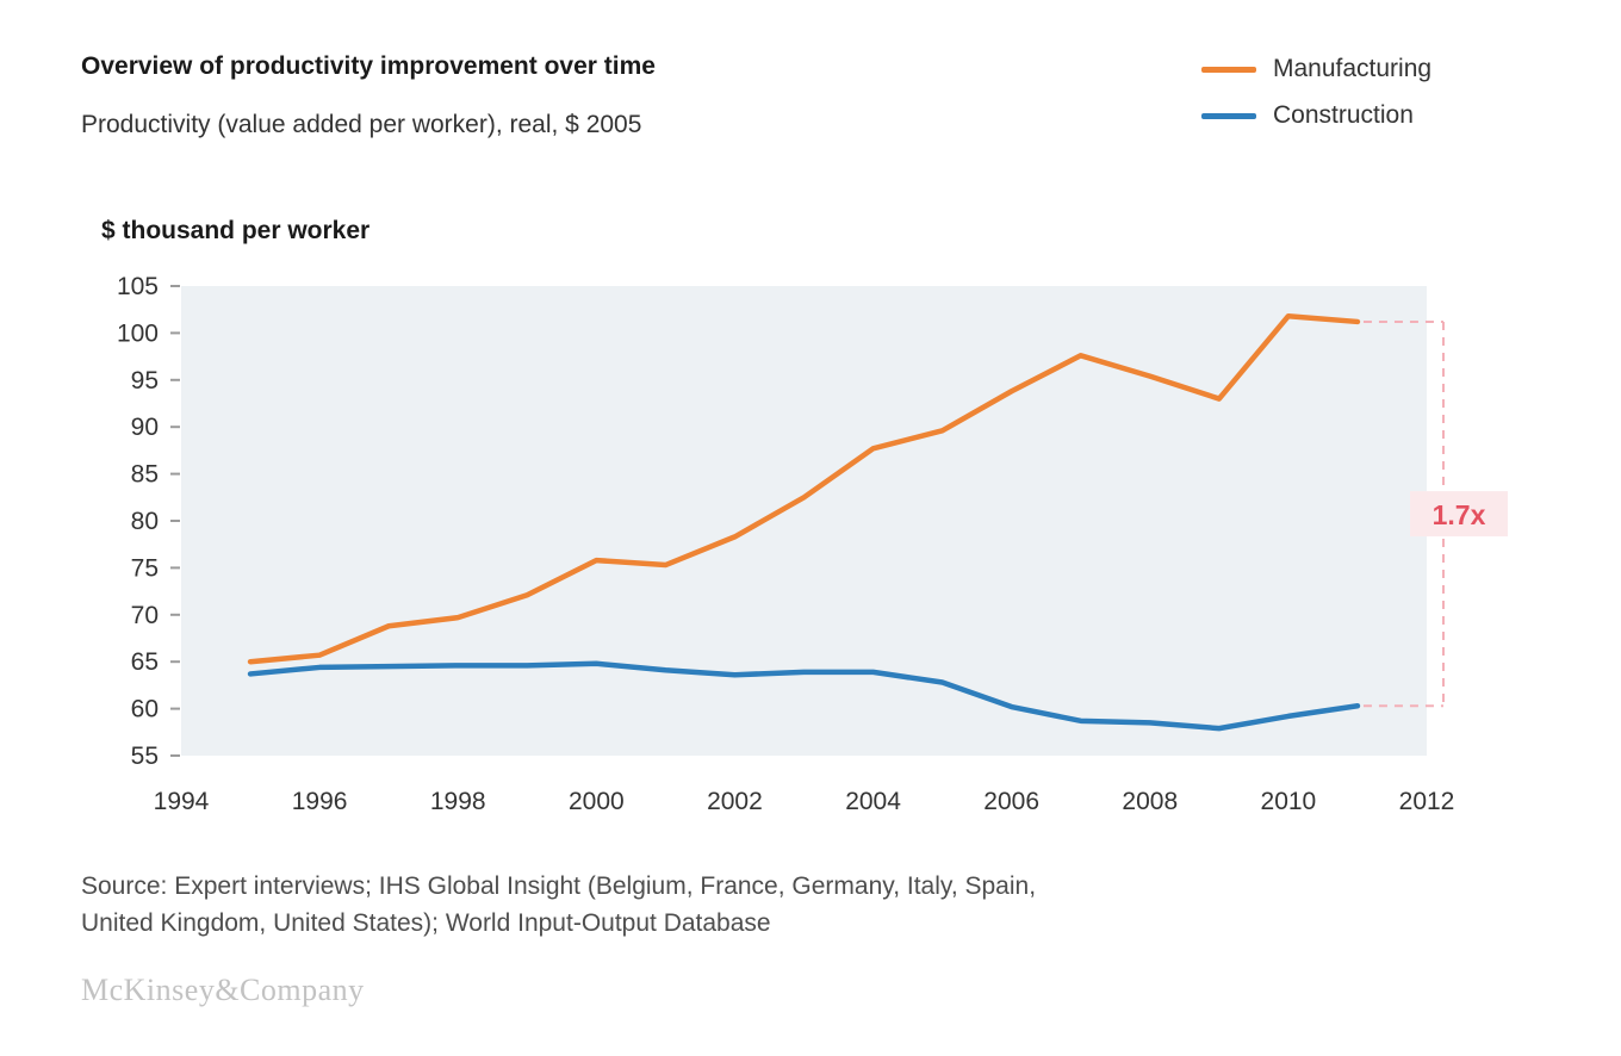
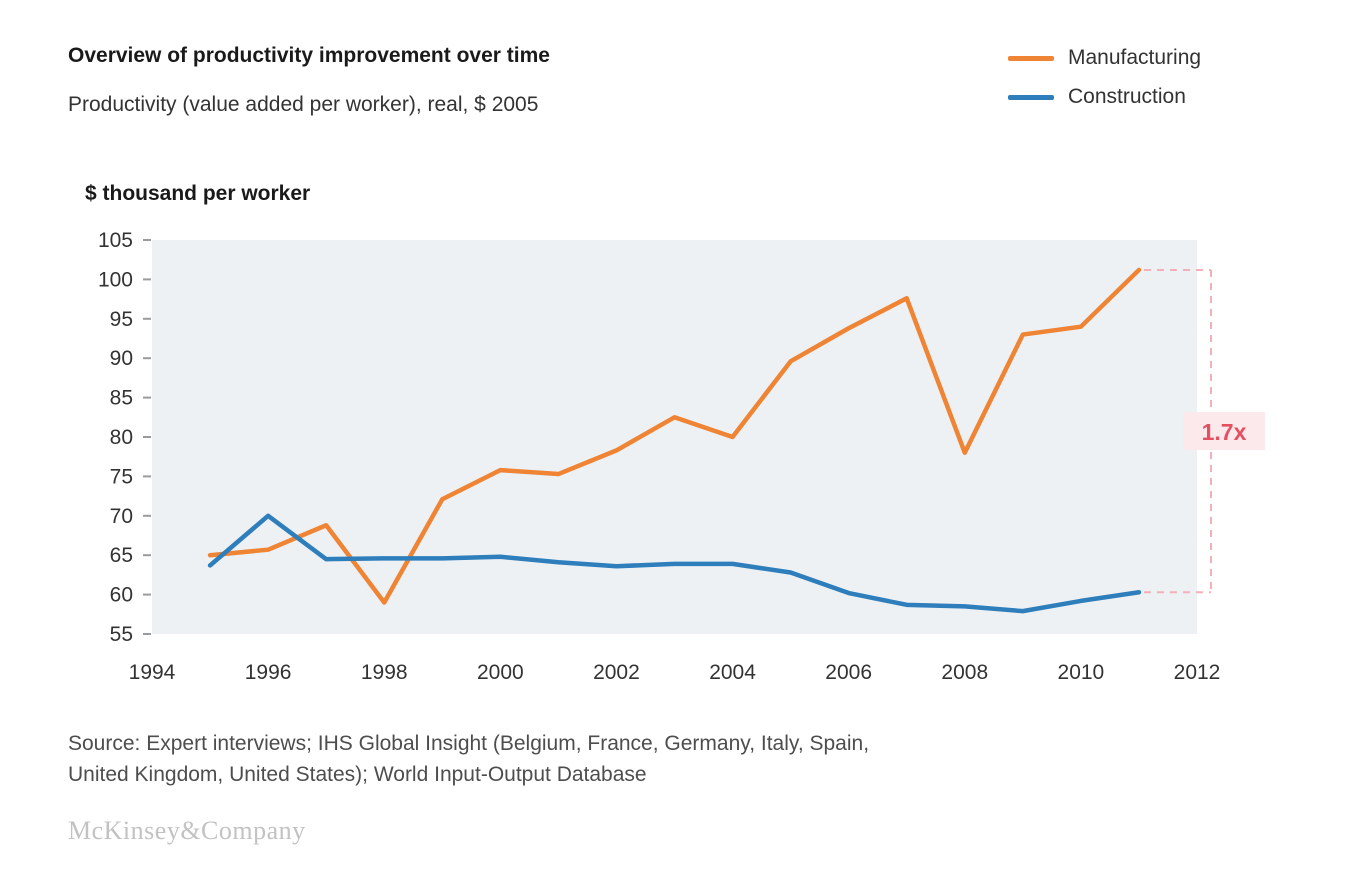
Construction/1996: 64 -> 70
Manufacturing/1998: 70 -> 59
Manufacturing/2004: 88 -> 80
Manufacturing/2008: 95 -> 78
Manufacturing/2010: 102 -> 94
